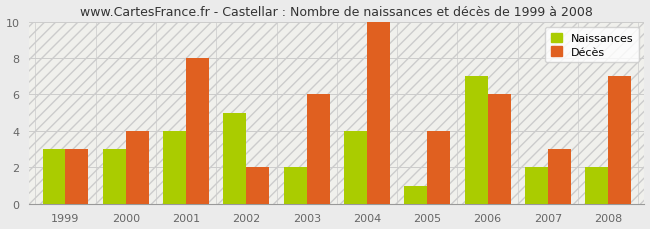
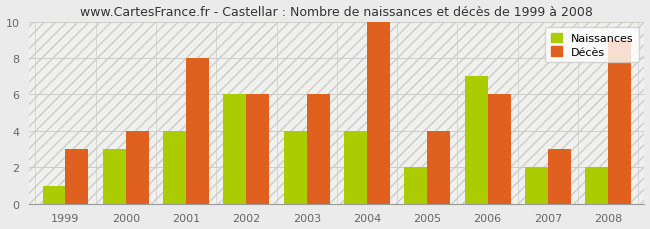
Naissances/1999: 3 -> 1
Naissances/2002: 5 -> 6
Décès/2002: 2 -> 6
Naissances/2003: 2 -> 4
Naissances/2005: 1 -> 2
Décès/2008: 7 -> 9
